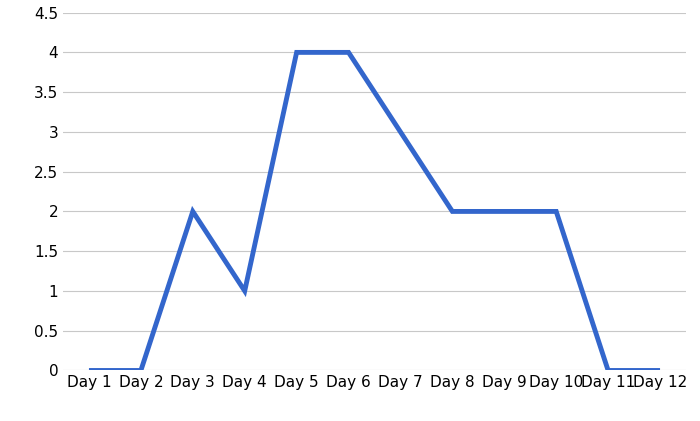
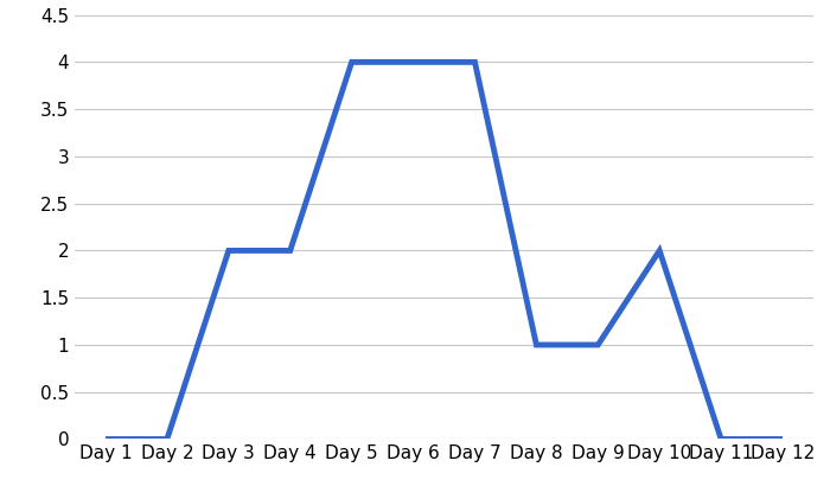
Day 4: 1 -> 2
Day 7: 3 -> 4
Day 8: 2 -> 1
Day 9: 2 -> 1
